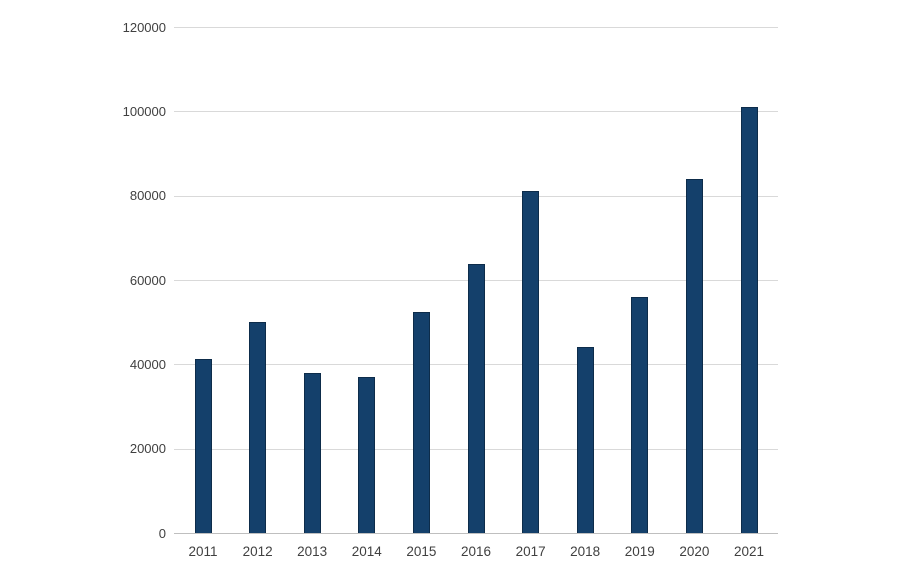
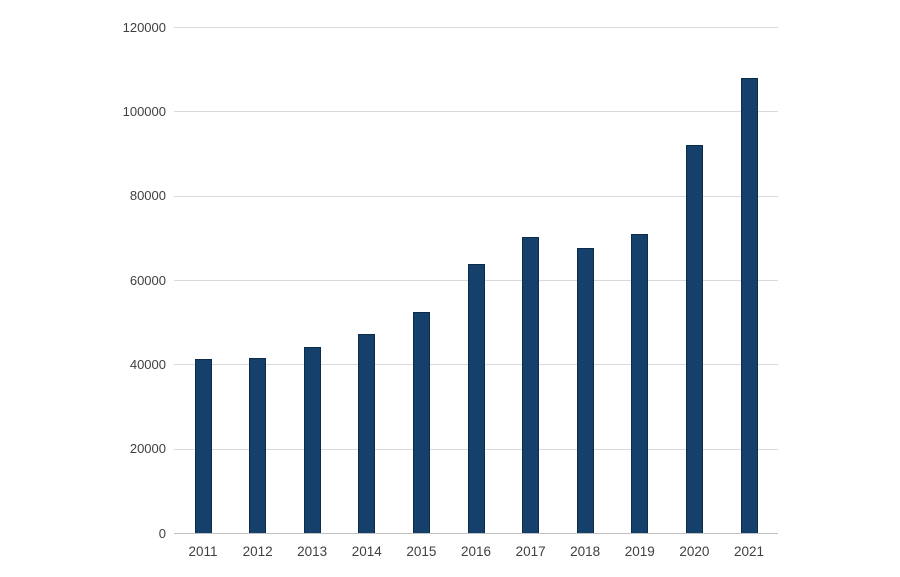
2012: 50000 -> 42000
2013: 38000 -> 44000
2014: 37000 -> 47000
2017: 81000 -> 70000
2018: 44000 -> 68000
2019: 56000 -> 71000
2020: 84000 -> 92000
2021: 101000 -> 108000
